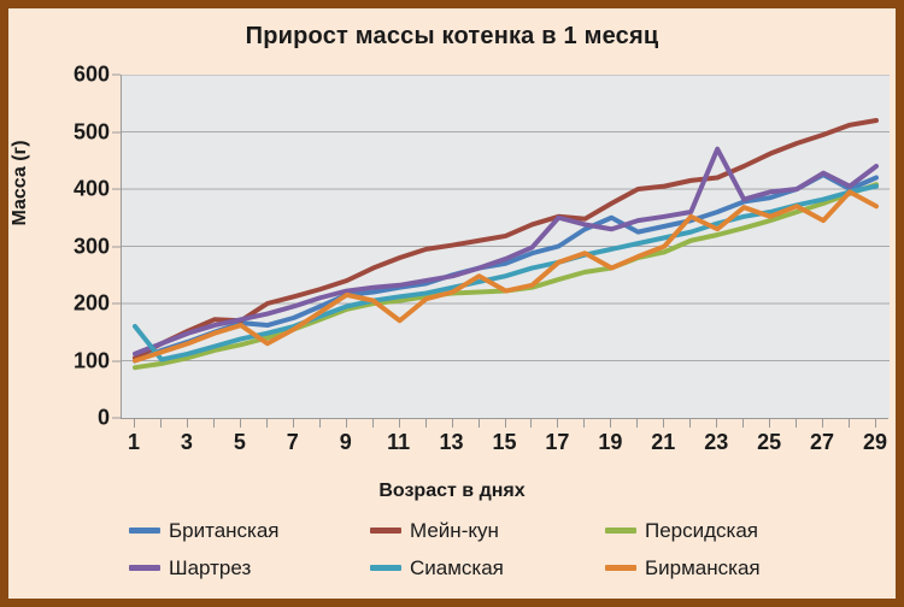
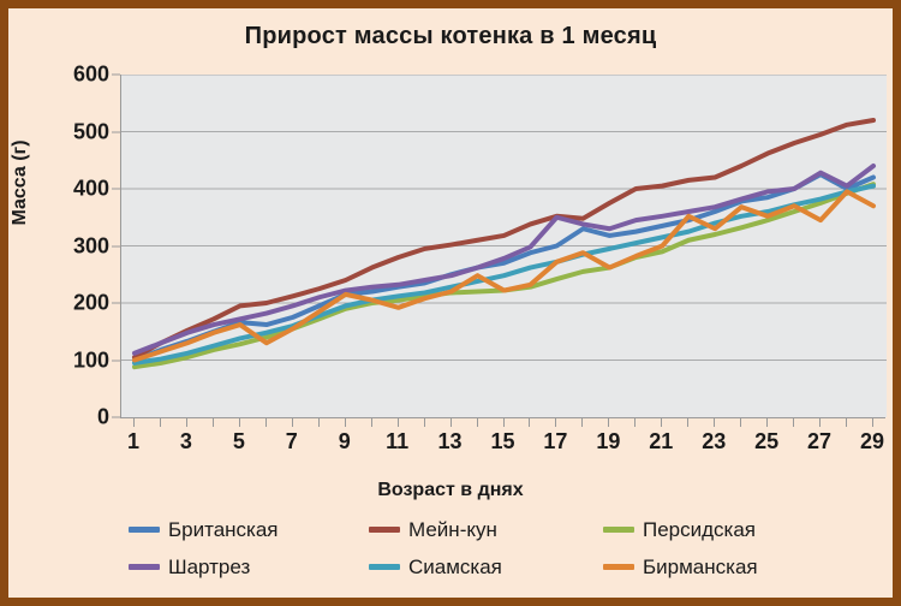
Сиамская/1: 160 -> 100
Мейн-кун/5: 170 -> 200
Бирманская/11: 170 -> 190
Британская/19: 350 -> 320
Шартрез/23: 470 -> 370
